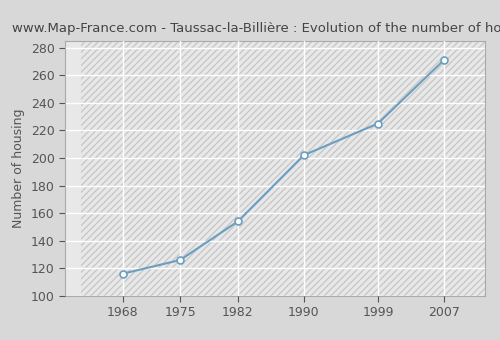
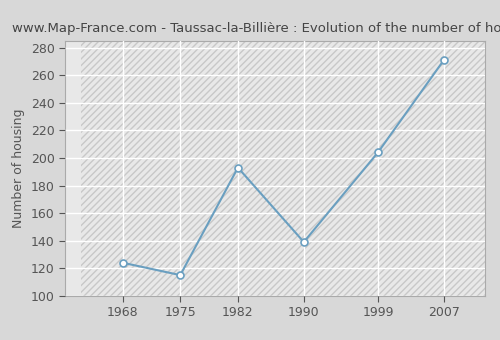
1968: 116 -> 124
1975: 126 -> 115
1982: 154 -> 193
1990: 202 -> 139
1999: 225 -> 204
